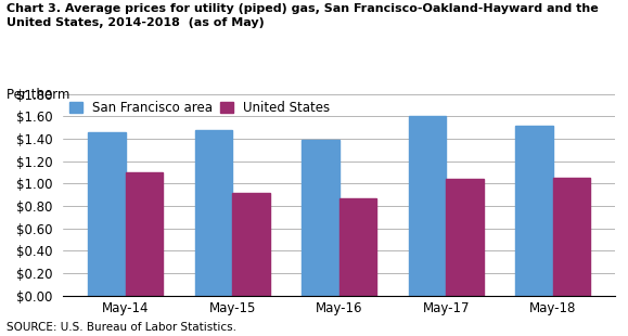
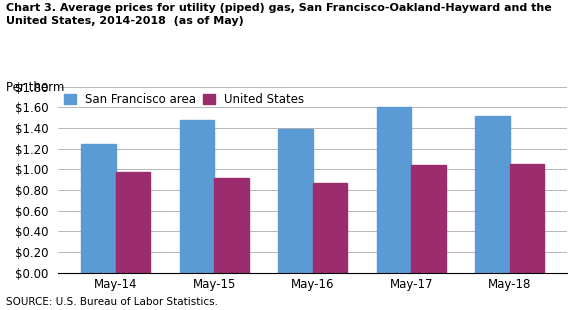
San Francisco area/May-14: $1.46 -> $1.25
United States/May-14: $1.10 -> $0.98
